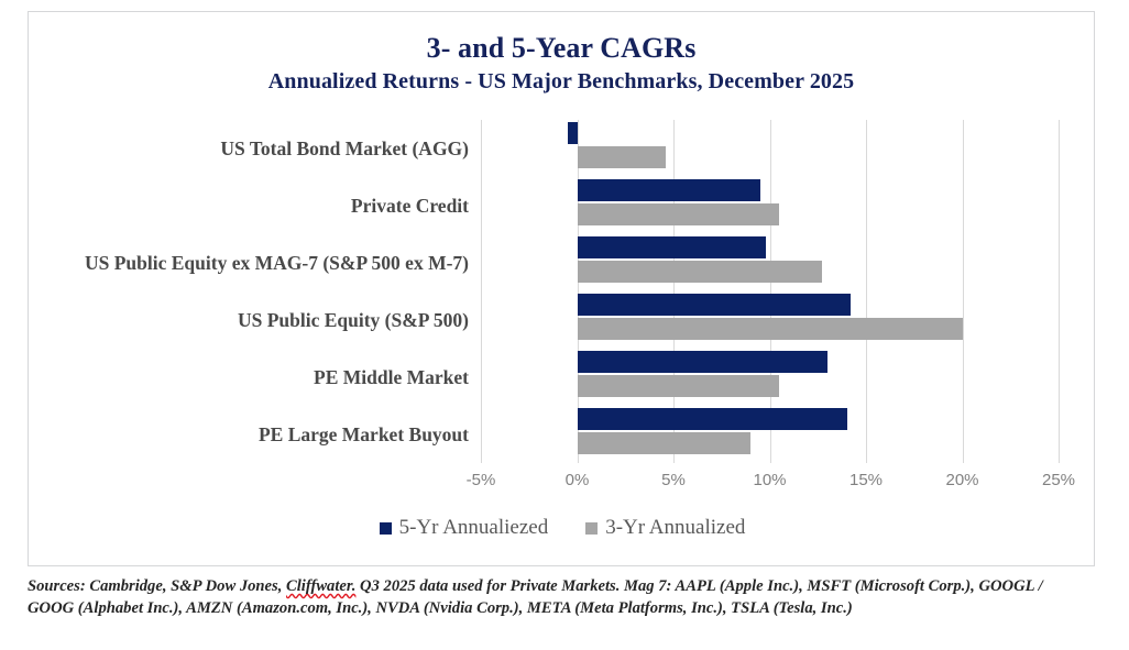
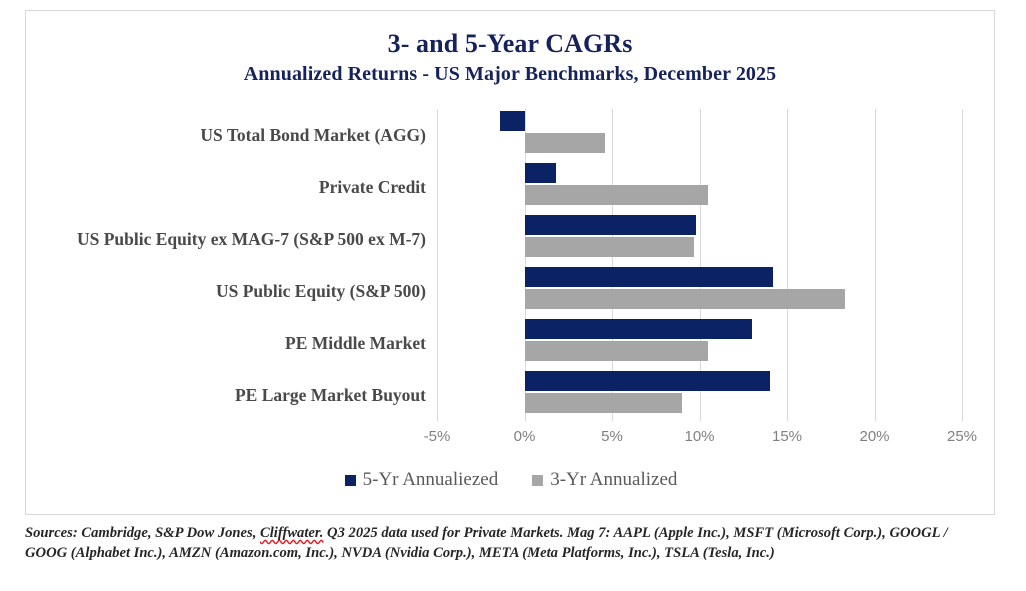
5-Yr Annualiezed/US Total Bond Market (AGG): -0.5% -> -1.4%
5-Yr Annualiezed/Private Credit: 9.5% -> 1.8%
3-Yr Annualized/US Public Equity ex MAG-7 (S&P 500 ex M-7): 12.7% -> 9.7%
3-Yr Annualized/US Public Equity (S&P 500): 20.0% -> 18.3%
